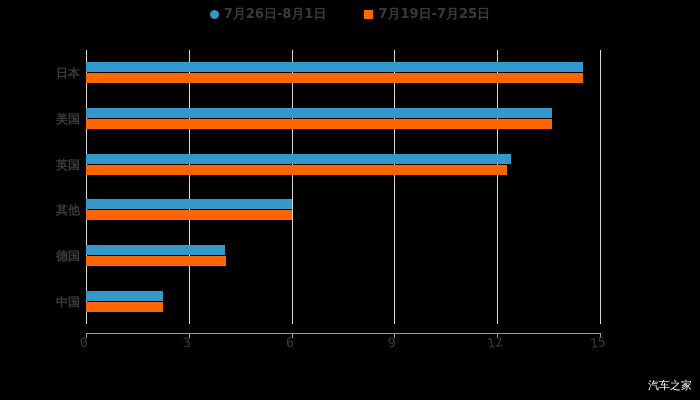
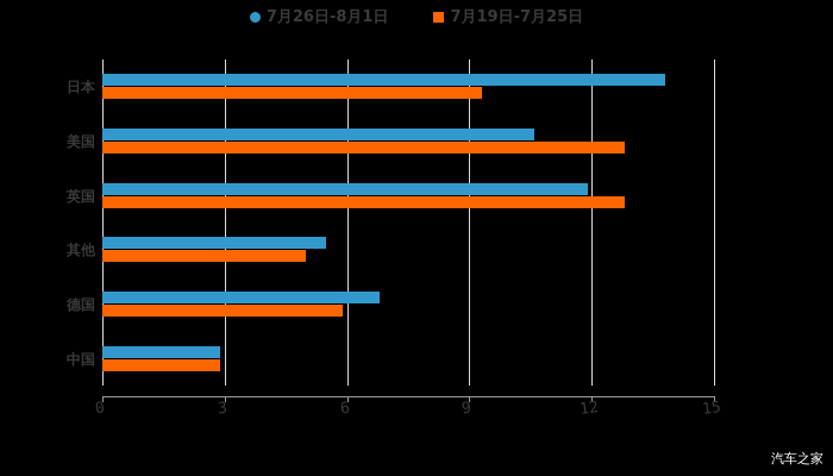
7月26日-8月1日/日本: 14.5 -> 13.8
7月19日-7月25日/日本: 14.5 -> 9.3
7月26日-8月1日/美国: 13.6 -> 10.6
7月19日-7月25日/美国: 13.6 -> 12.8
7月26日-8月1日/英国: 12.4 -> 11.9
7月19日-7月25日/英国: 12.3 -> 12.8
7月26日-8月1日/其他: 6.0 -> 5.5
7月19日-7月25日/其他: 6.0 -> 5.0
7月26日-8月1日/德国: 4.0 -> 6.8
7月19日-7月25日/德国: 4.1 -> 5.9
7月26日-8月1日/中国: 2.2 -> 2.9
7月19日-7月25日/中国: 2.2 -> 2.9
